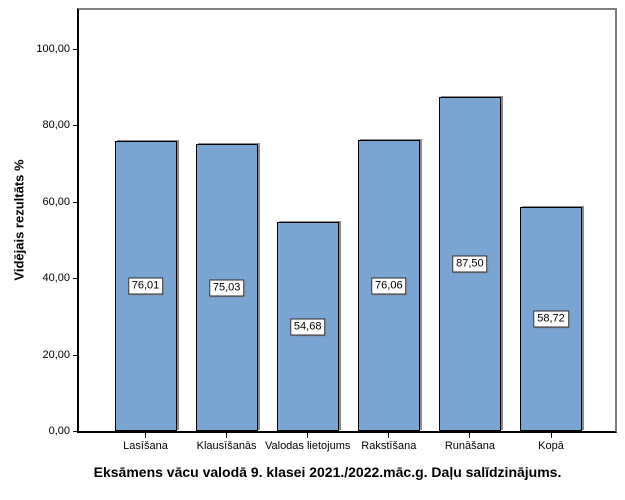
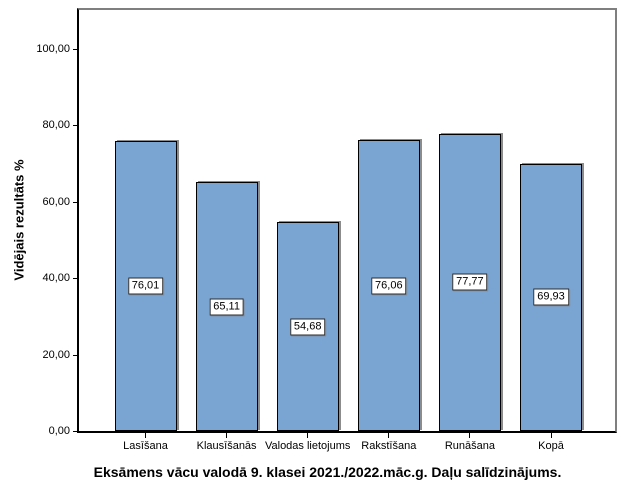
Klausīšanās: 75,03 -> 65,11
Runāšana: 87,50 -> 77,77
Kopā: 58,72 -> 69,93
